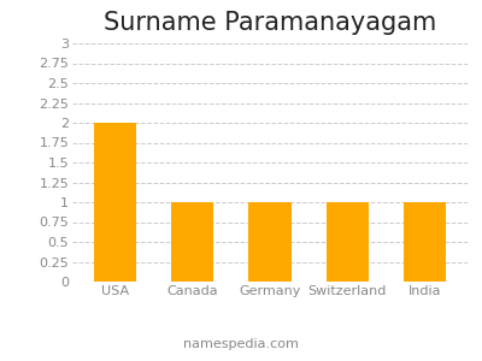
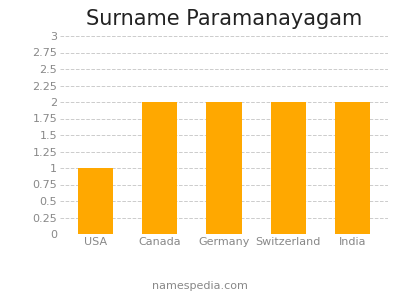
USA: 2 -> 1
Canada: 1 -> 2
Germany: 1 -> 2
Switzerland: 1 -> 2
India: 1 -> 2
